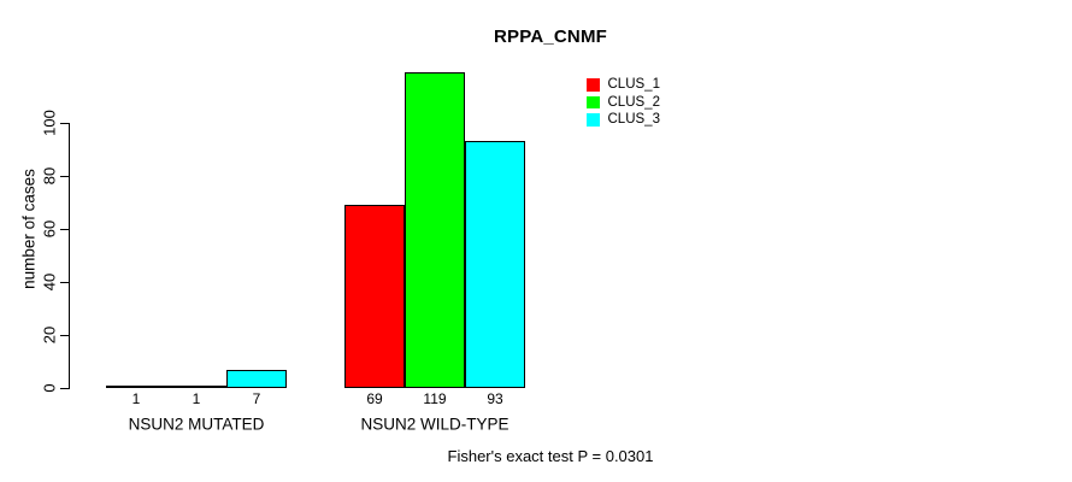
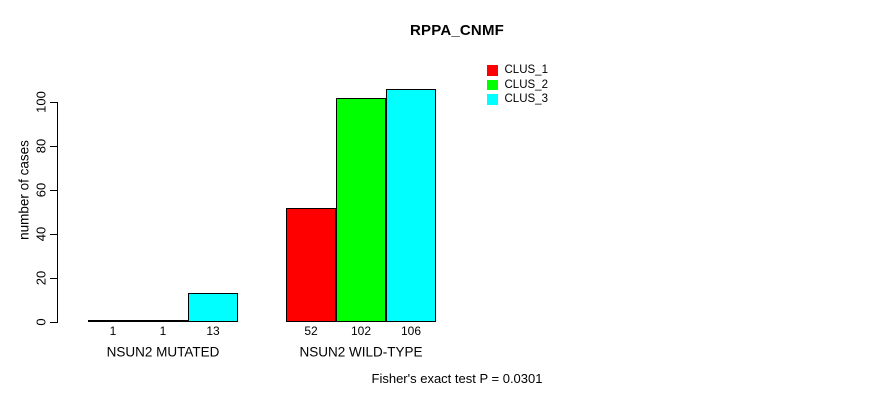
CLUS_3/NSUN2 MUTATED: 7 -> 13
CLUS_1/NSUN2 WILD-TYPE: 69 -> 52
CLUS_2/NSUN2 WILD-TYPE: 119 -> 102
CLUS_3/NSUN2 WILD-TYPE: 93 -> 106
